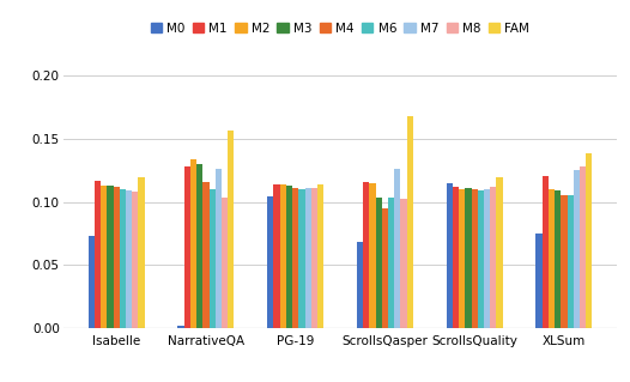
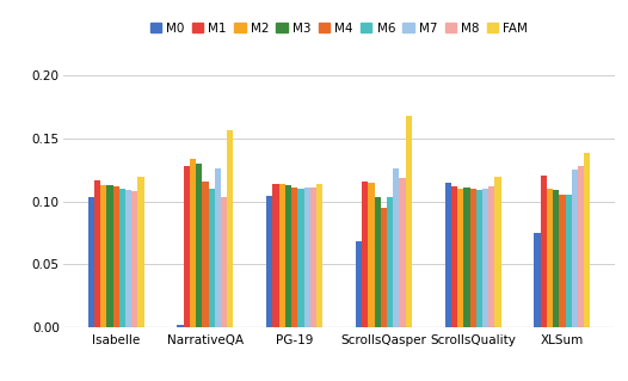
M0/Isabelle: 0.073 -> 0.103
M8/ScrollsQasper: 0.102 -> 0.118
